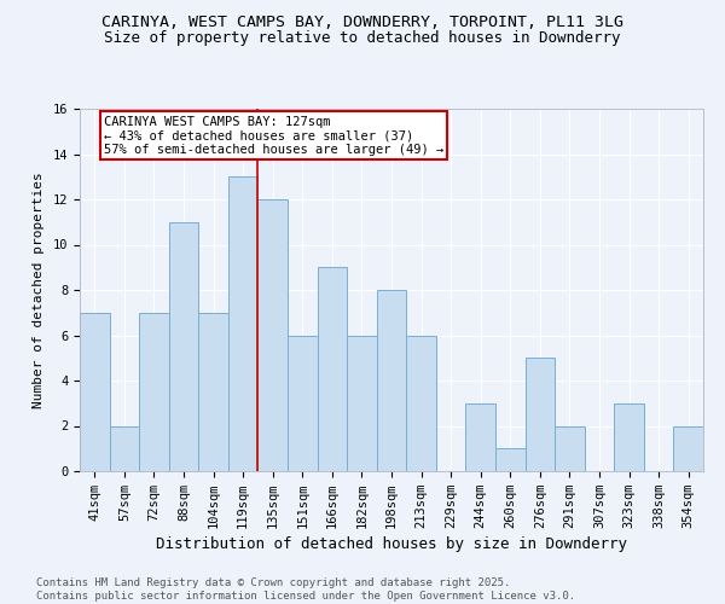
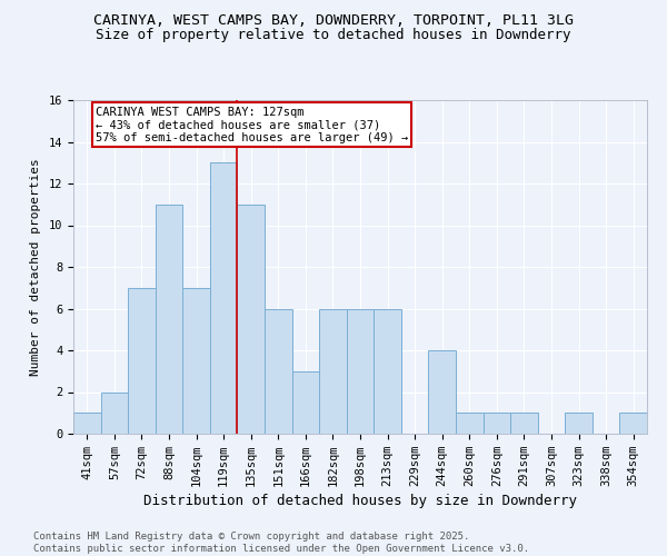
41sqm: 7 -> 1
135sqm: 12 -> 11
166sqm: 9 -> 3
198sqm: 8 -> 6
244sqm: 3 -> 4
276sqm: 5 -> 1
291sqm: 2 -> 1
323sqm: 3 -> 1
354sqm: 2 -> 1
